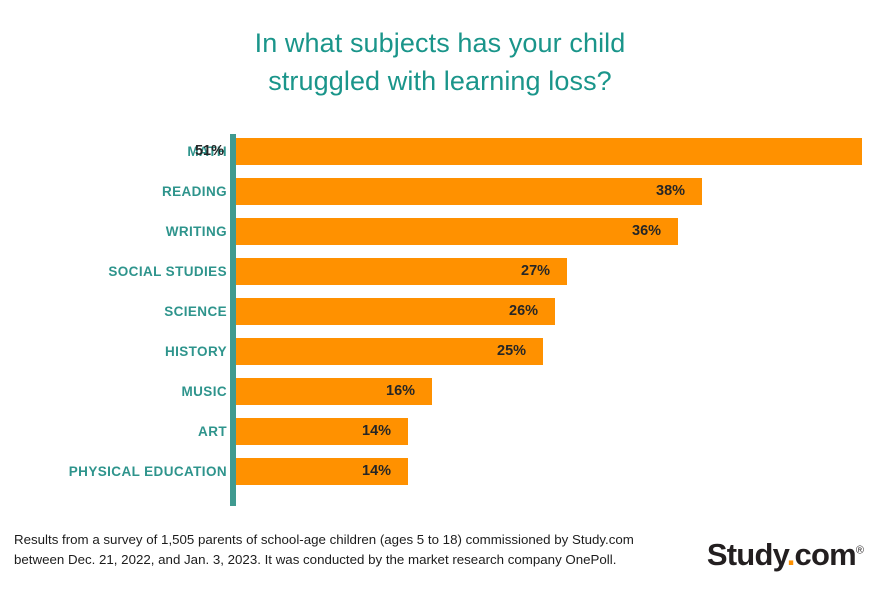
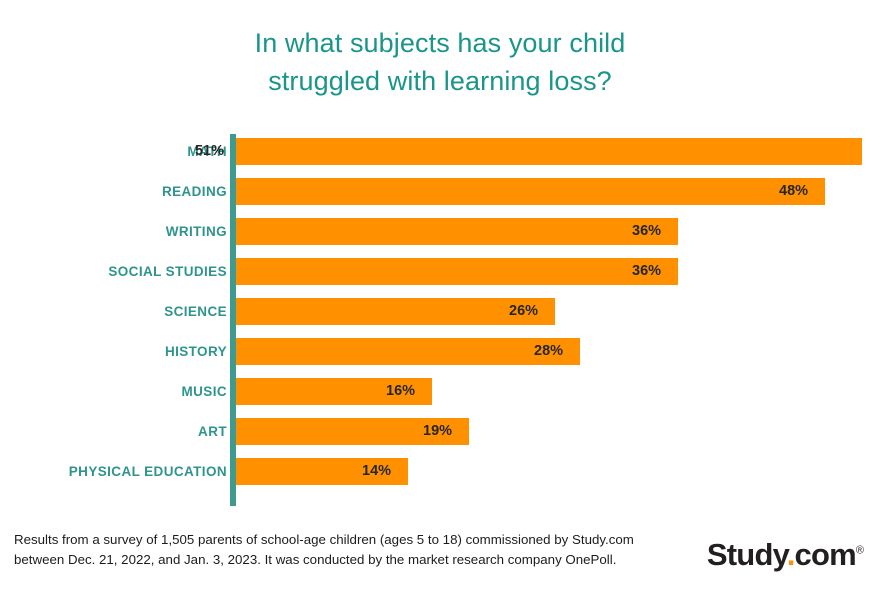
READING: 38% -> 48%
SOCIAL STUDIES: 27% -> 36%
HISTORY: 25% -> 28%
ART: 14% -> 19%
